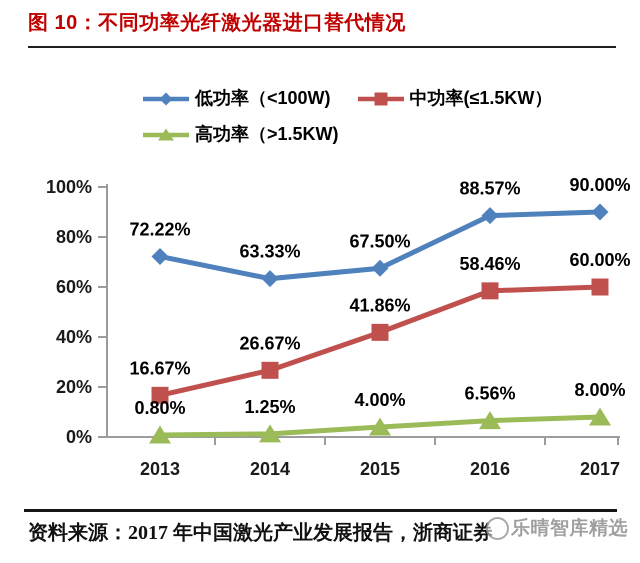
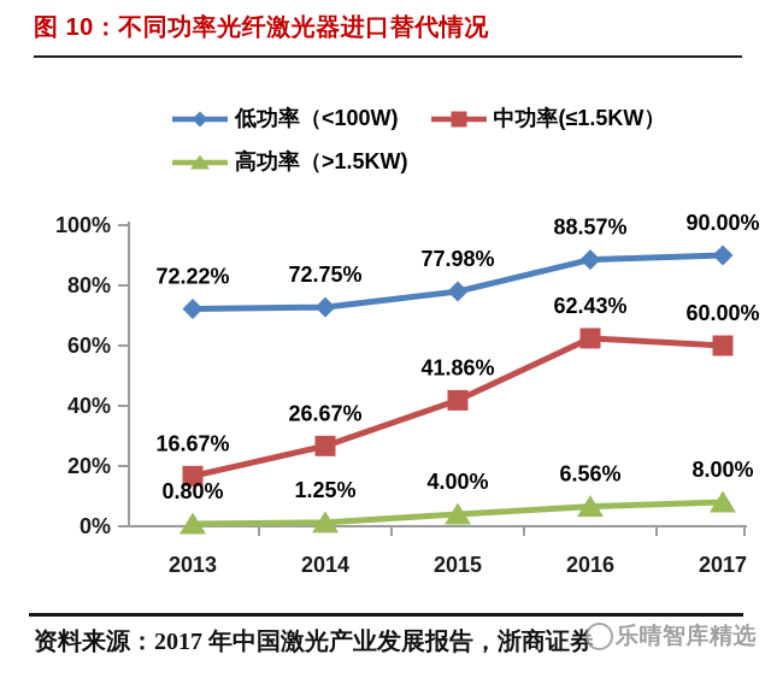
低功率（<100W)/2014: 63.33% -> 72.75%
低功率（<100W)/2015: 67.50% -> 77.98%
中功率(≤1.5KW）/2016: 58.46% -> 62.43%
